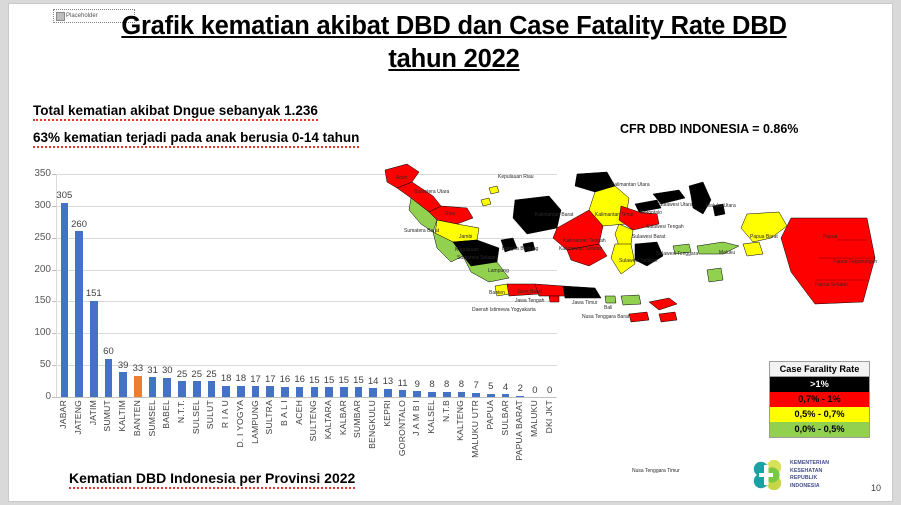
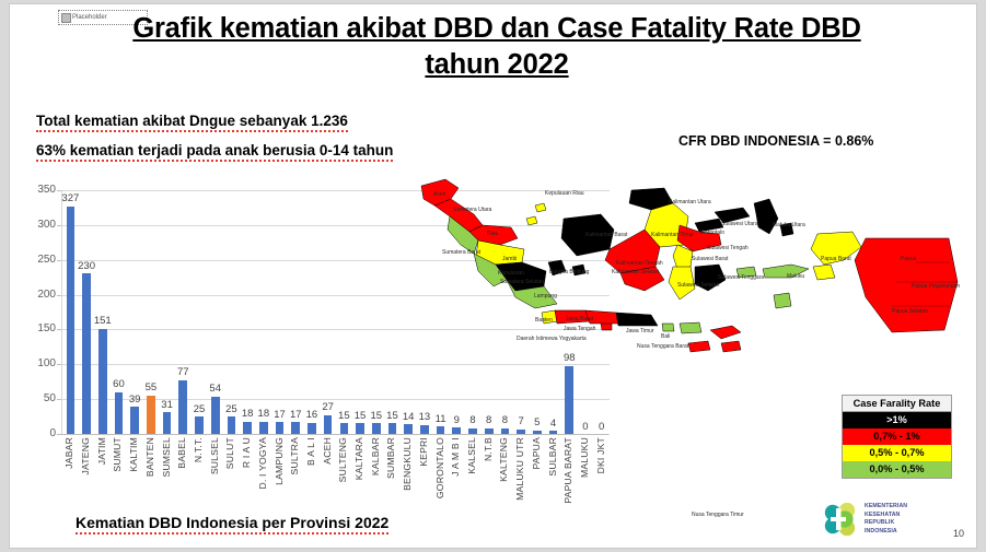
JABAR: 305 -> 327
JATENG: 260 -> 230
BANTEN: 33 -> 55
BABEL: 30 -> 77
SULSEL: 25 -> 54
ACEH: 16 -> 27
PAPUA BARAT: 2 -> 98
